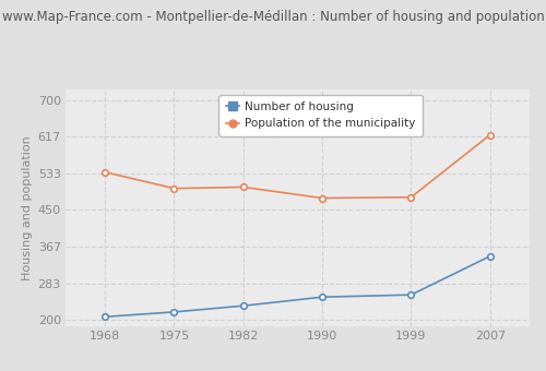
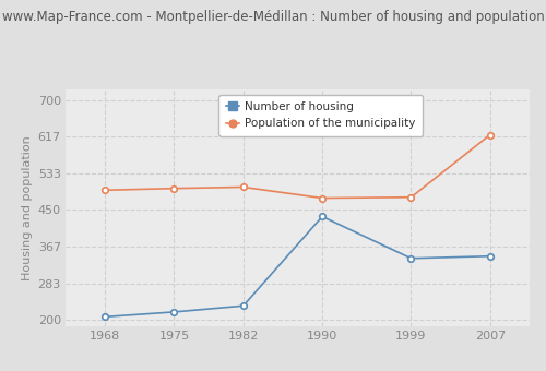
Population of the municipality/1968: 536 -> 495
Number of housing/1990: 252 -> 435
Number of housing/1999: 257 -> 340
